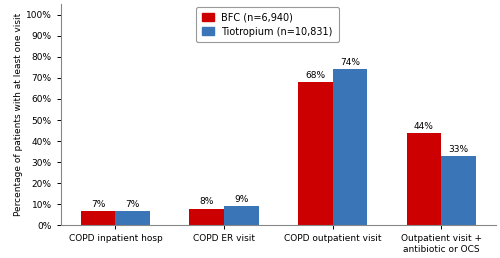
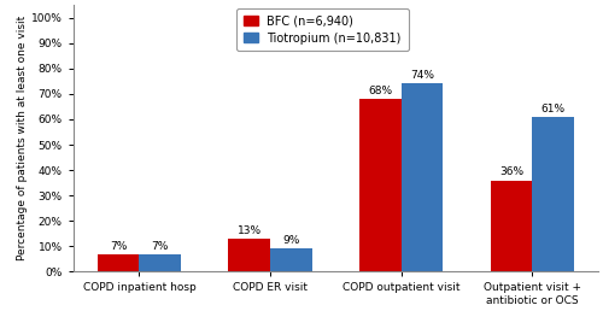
BFC (n=6,940)/COPD ER visit: 8% -> 13%
BFC (n=6,940)/Outpatient visit + antibiotic or OCS: 44% -> 36%
Tiotropium (n=10,831)/Outpatient visit + antibiotic or OCS: 33% -> 61%
